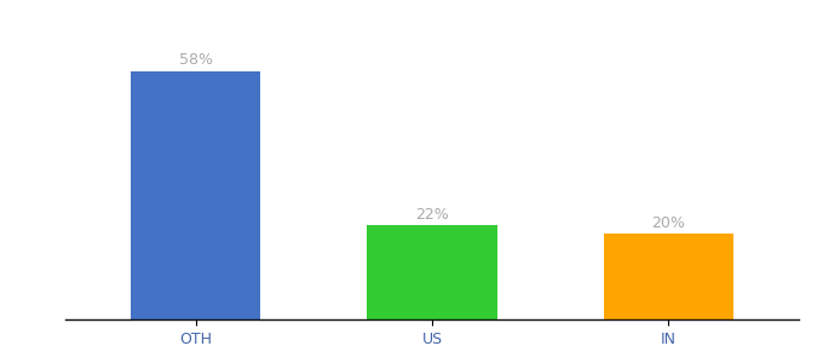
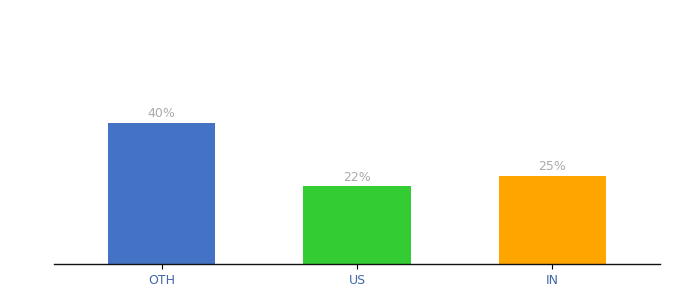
OTH: 58% -> 40%
IN: 20% -> 25%
